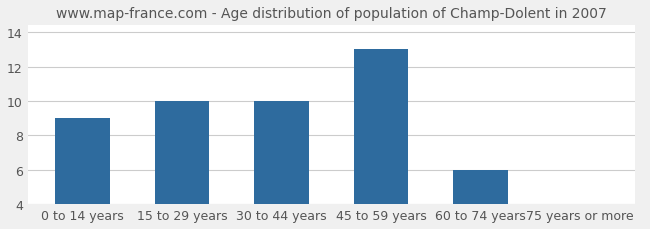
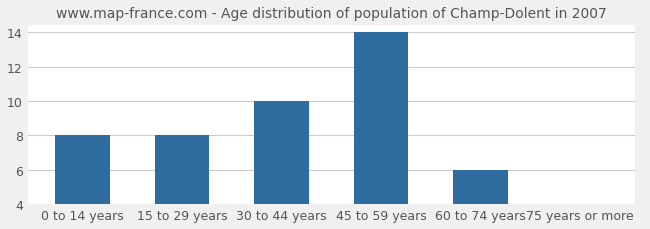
0 to 14 years: 9.0 -> 8.0
15 to 29 years: 10.0 -> 8.0
45 to 59 years: 13.0 -> 14.0
